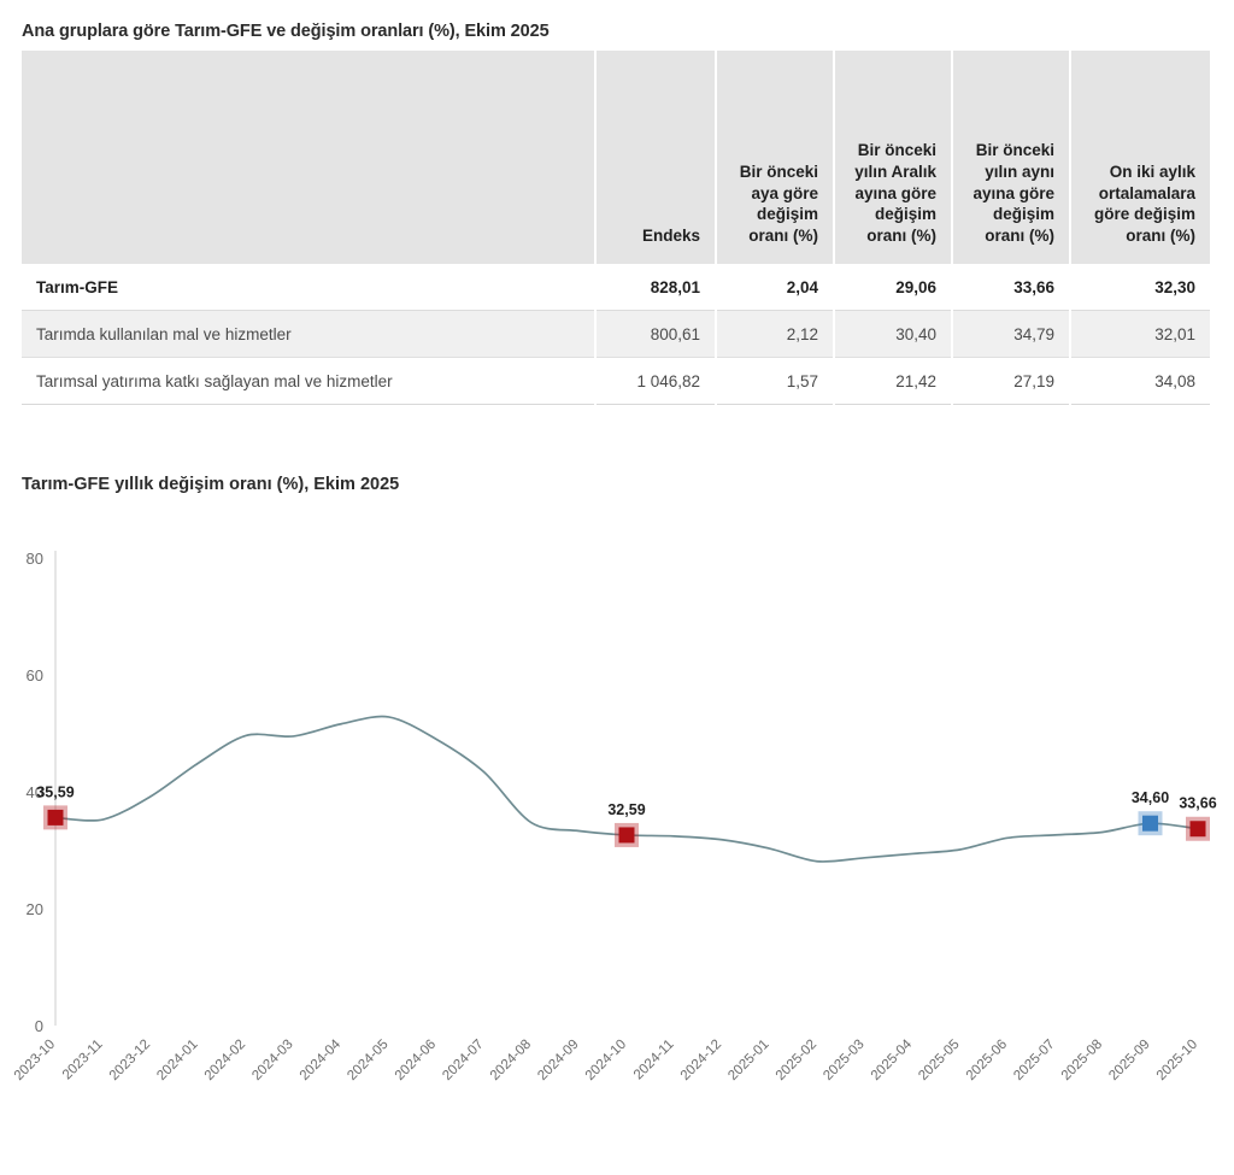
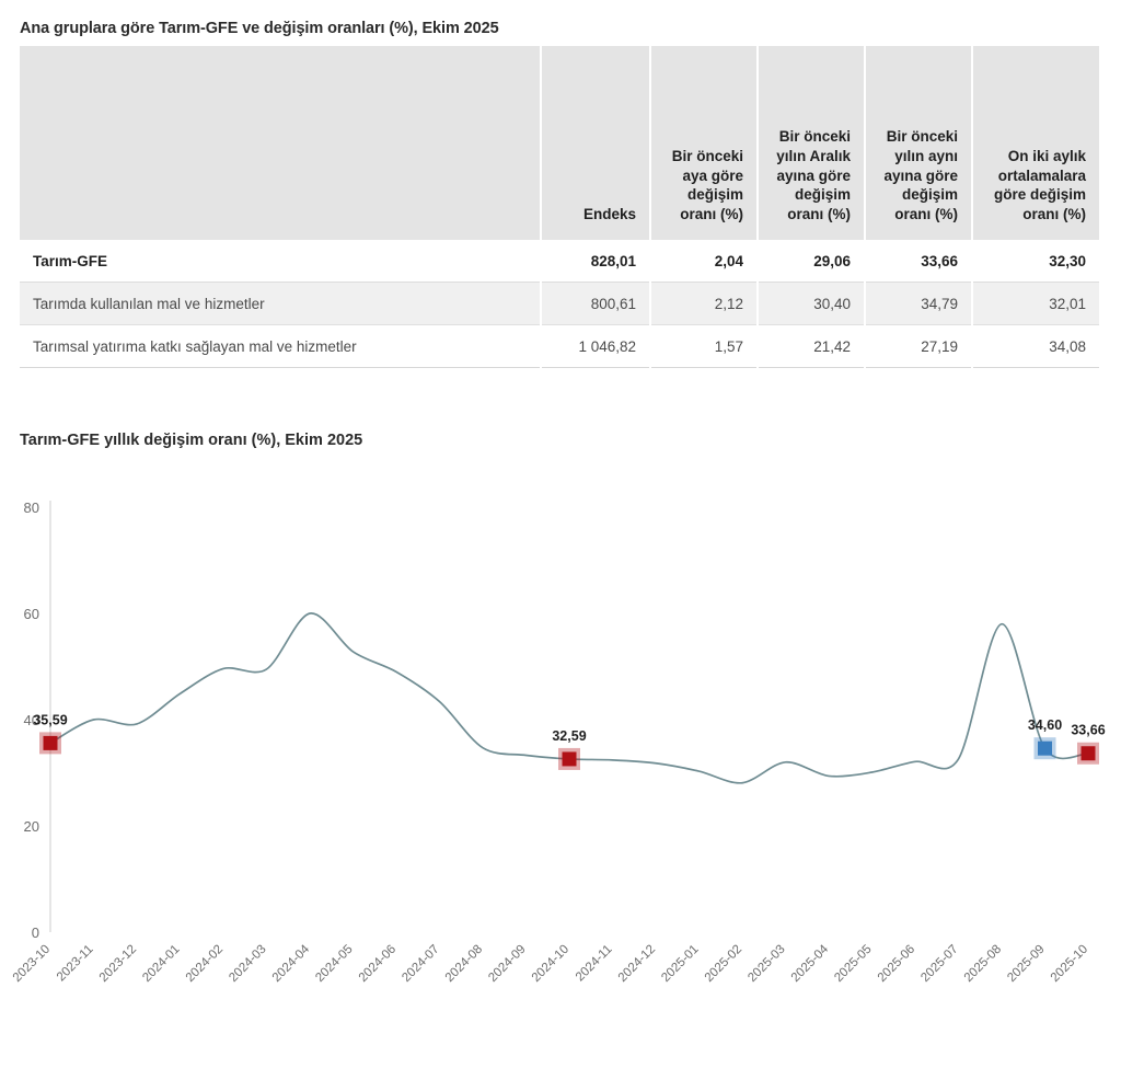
2023-11: 35 -> 40
2024-04: 52 -> 60
2025-03: 29 -> 32
2025-08: 33 -> 58
